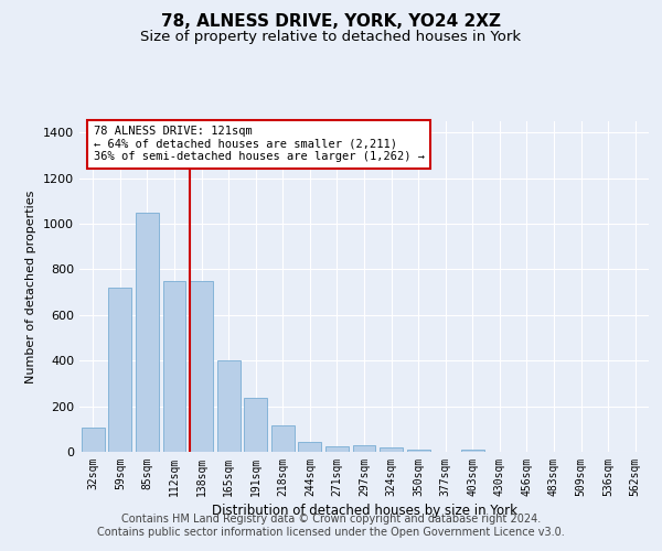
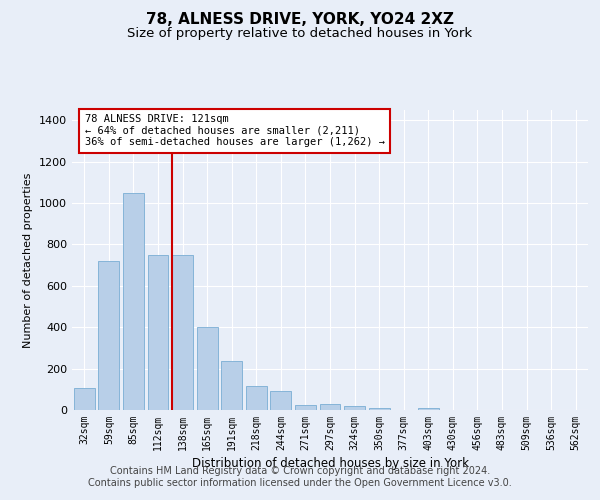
244sqm: 45 -> 90
